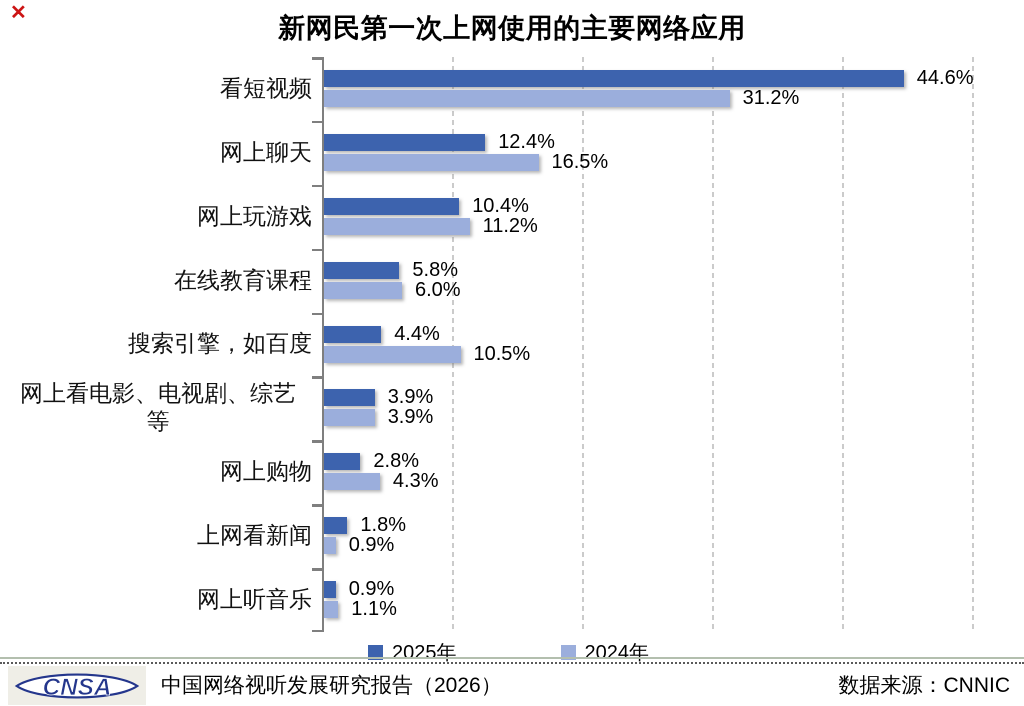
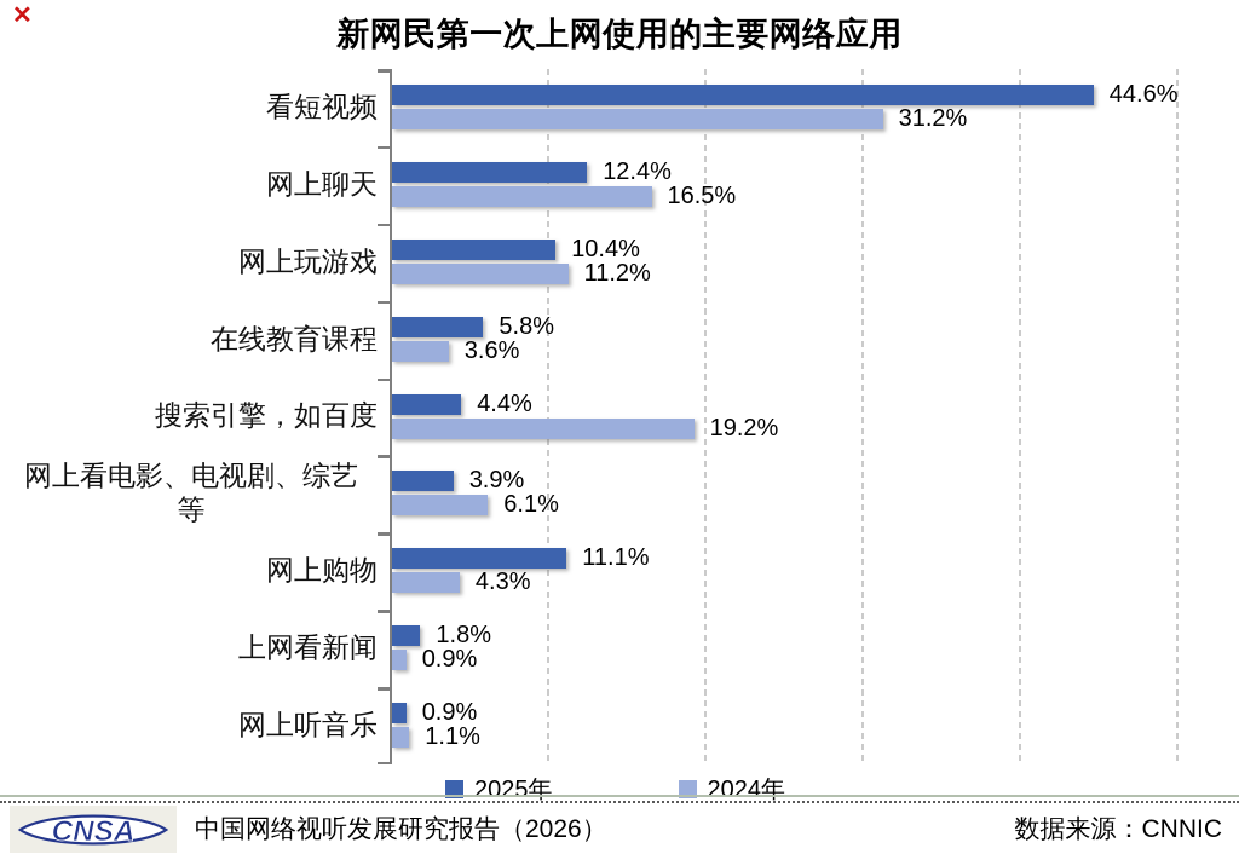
2024年/在线教育课程: 6.0% -> 3.6%
2024年/搜索引擎，如百度: 10.5% -> 19.2%
2024年/网上看电影、电视剧、综艺 等: 3.9% -> 6.1%
2025年/网上购物: 2.8% -> 11.1%
